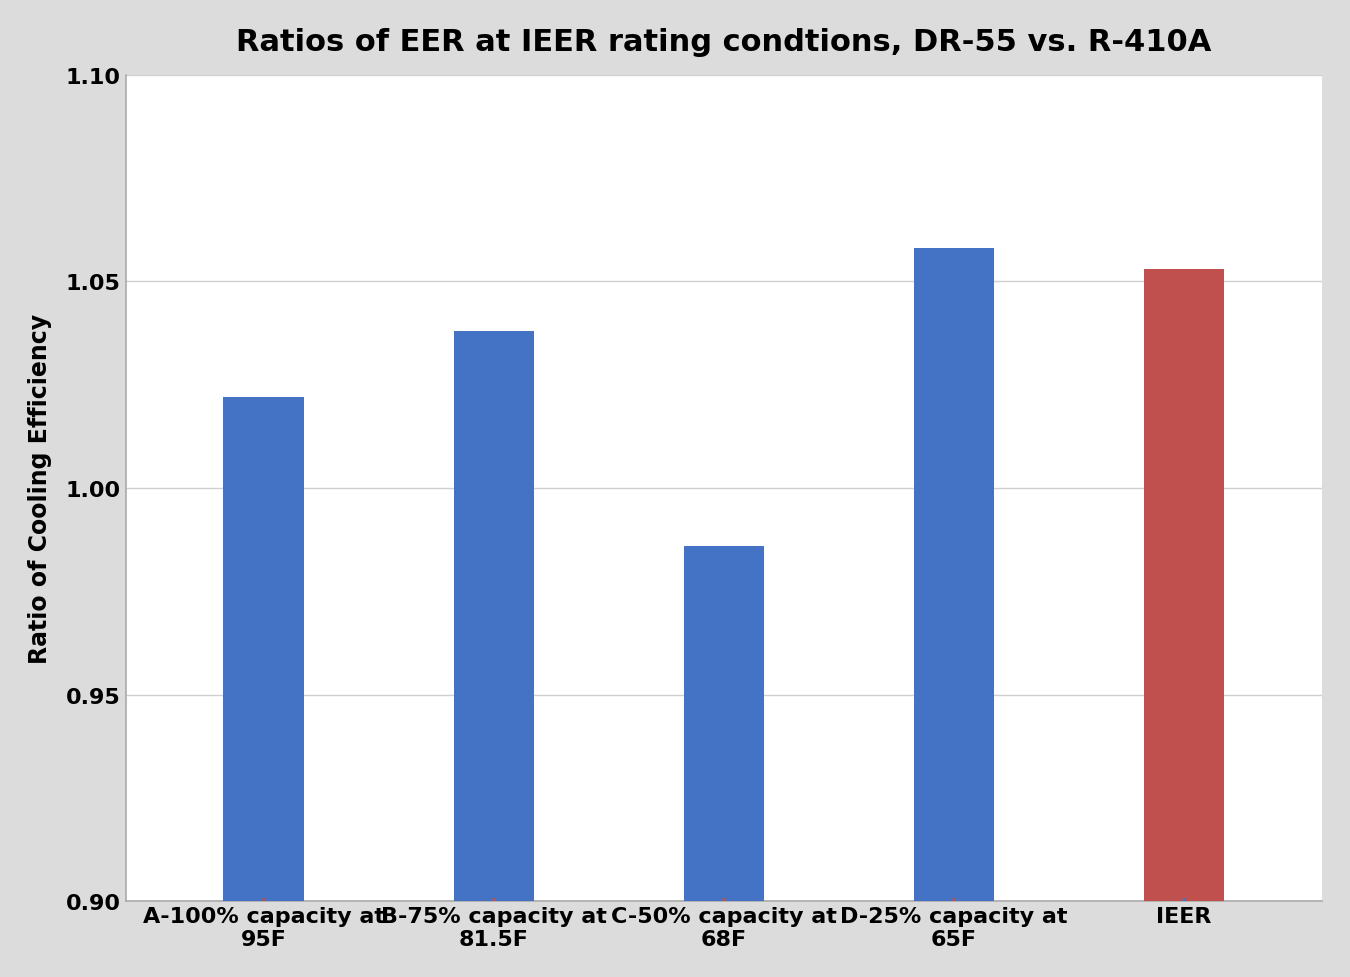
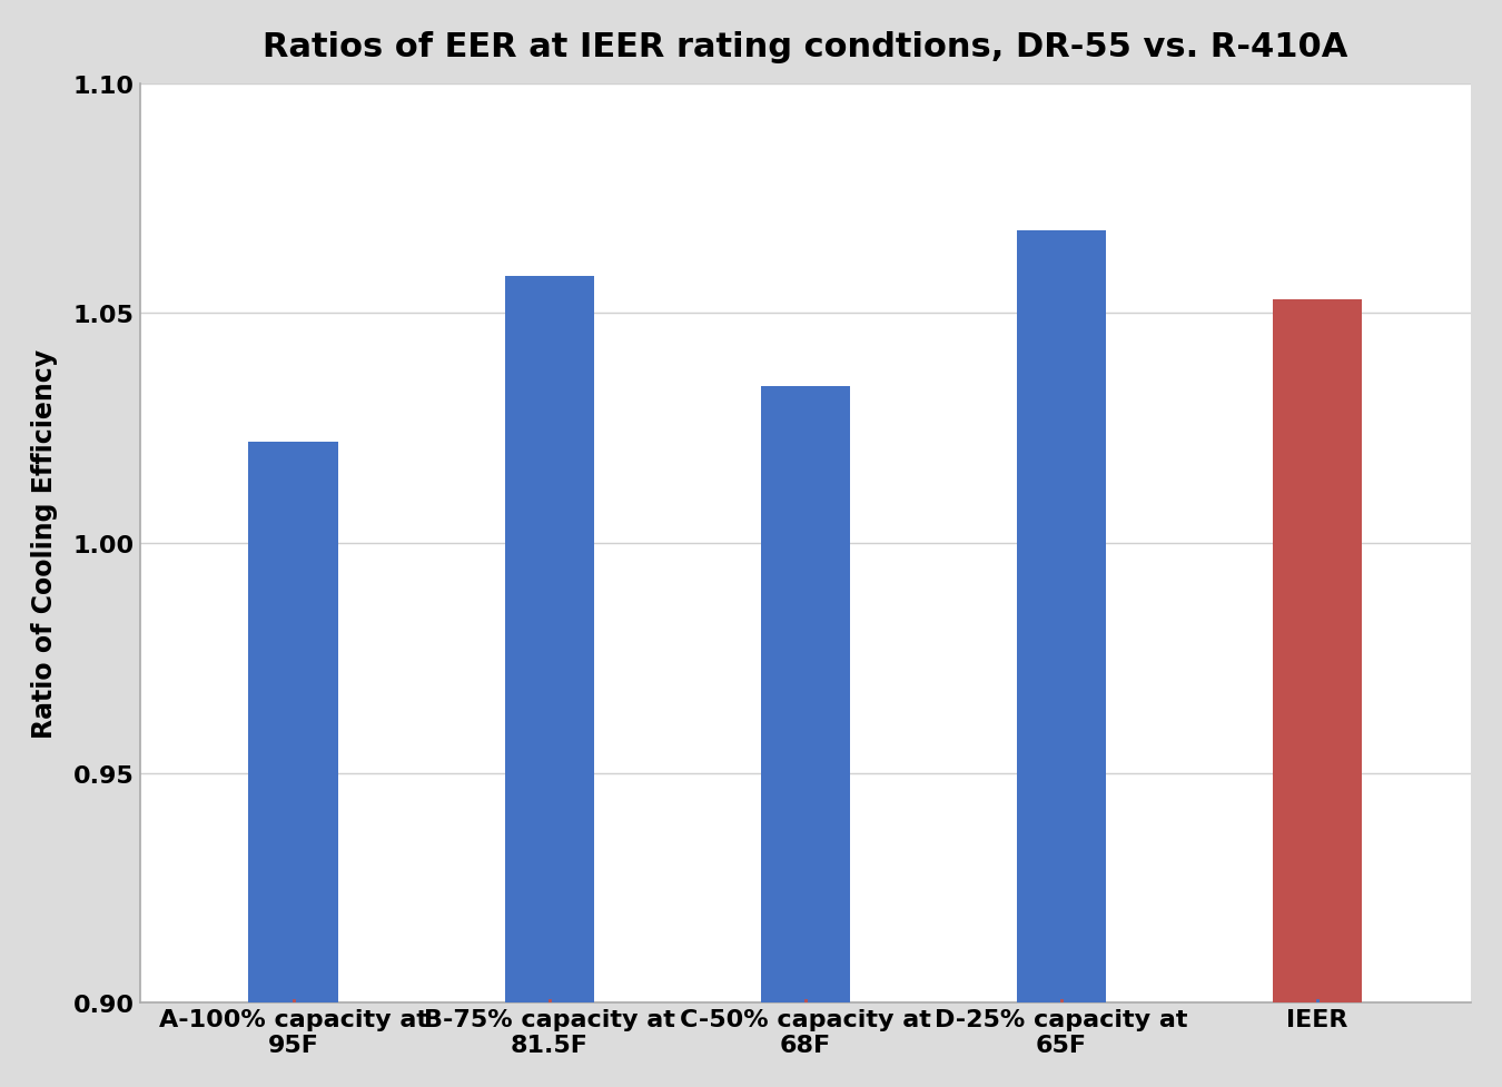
B-75% capacity at 81.5F: 1.038 -> 1.058
C-50% capacity at 68F: 0.986 -> 1.034
D-25% capacity at 65F: 1.058 -> 1.068
